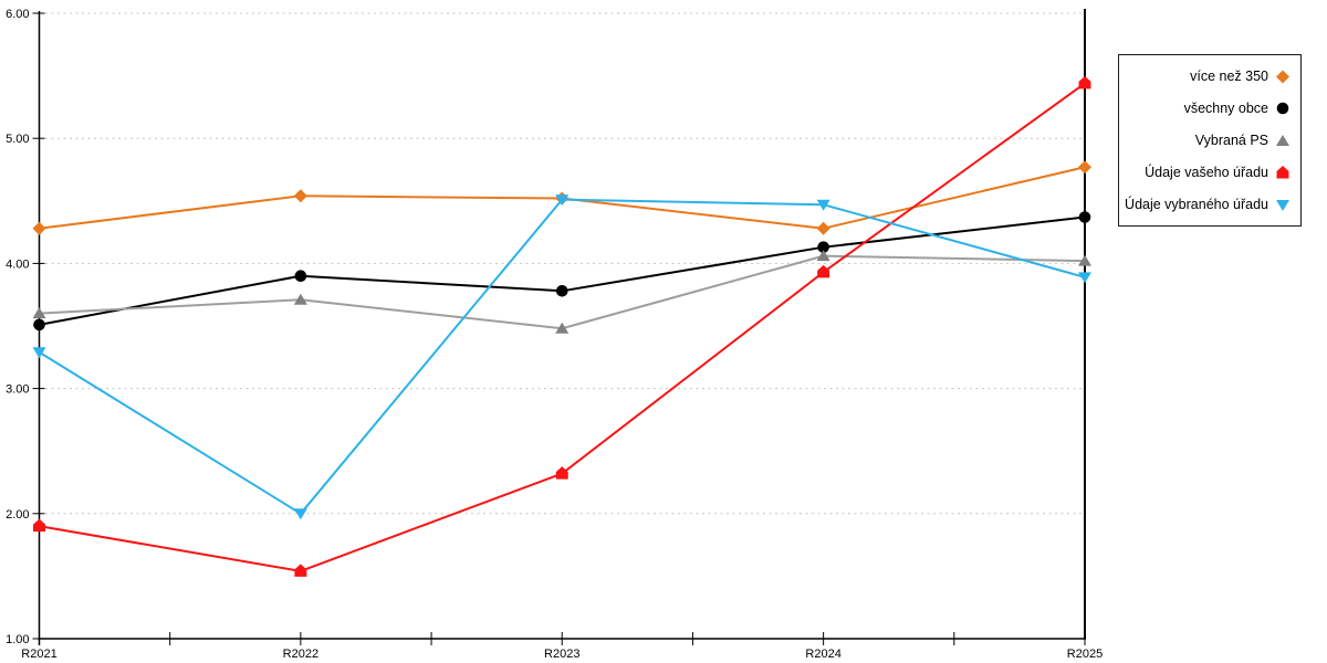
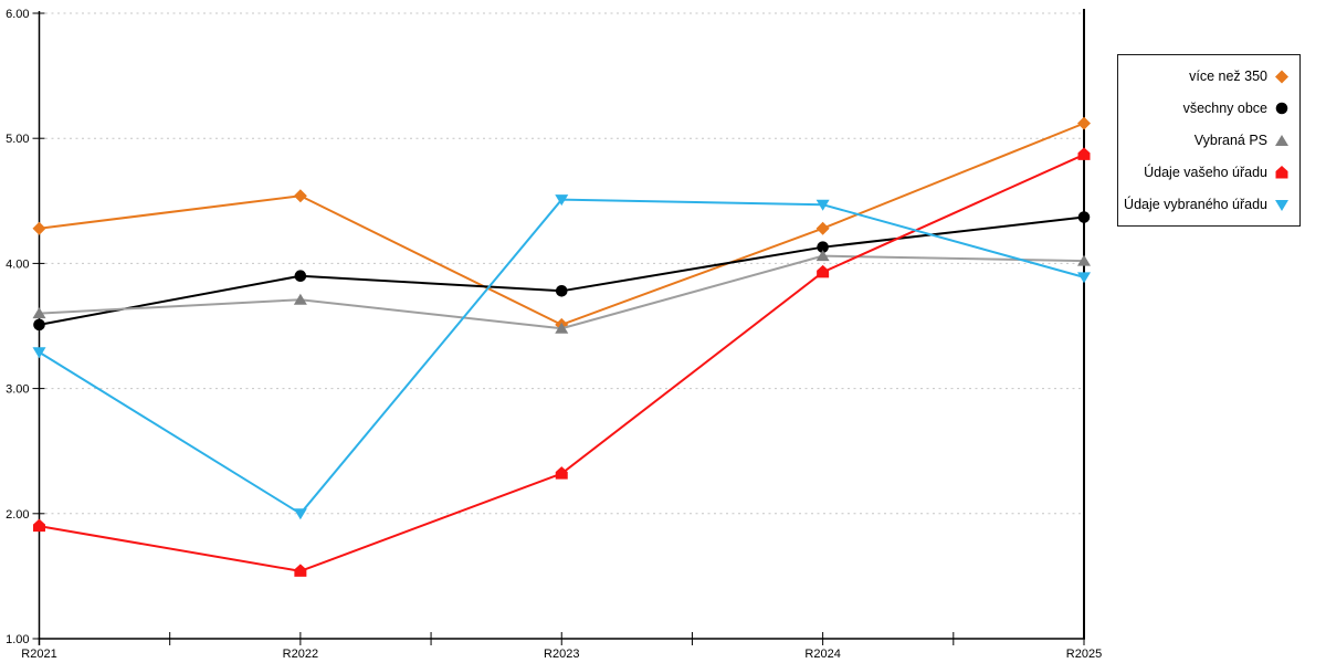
více než 350/R2023: 4.52 -> 3.51
více než 350/R2025: 4.77 -> 5.12
Údaje vašeho úřadu/R2025: 5.44 -> 4.87
